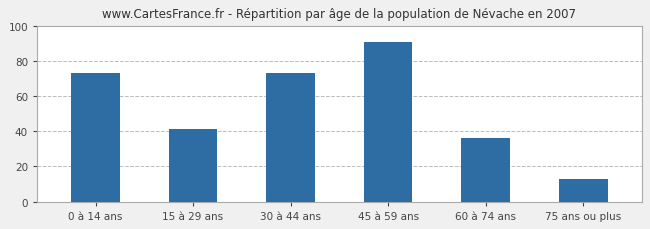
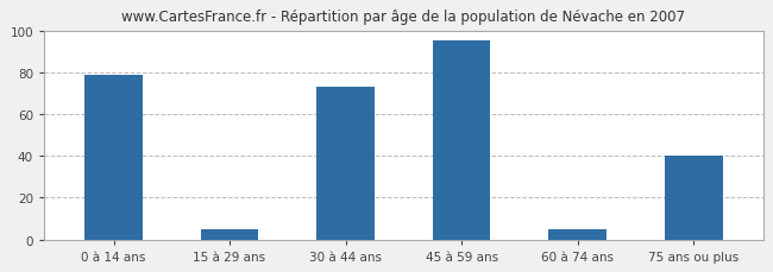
0 à 14 ans: 73 -> 79
15 à 29 ans: 41 -> 5
45 à 59 ans: 91 -> 95
60 à 74 ans: 36 -> 5
75 ans ou plus: 13 -> 40
